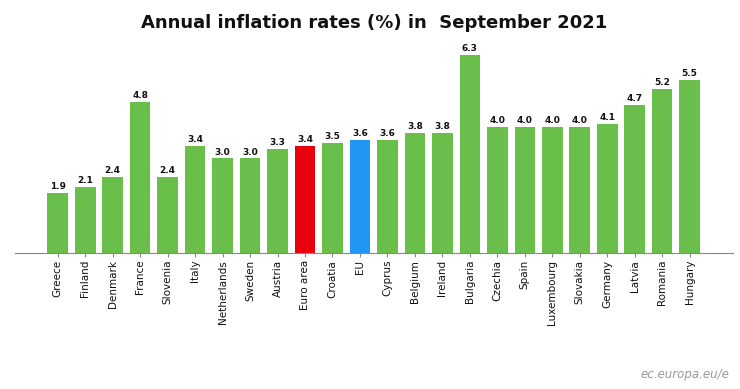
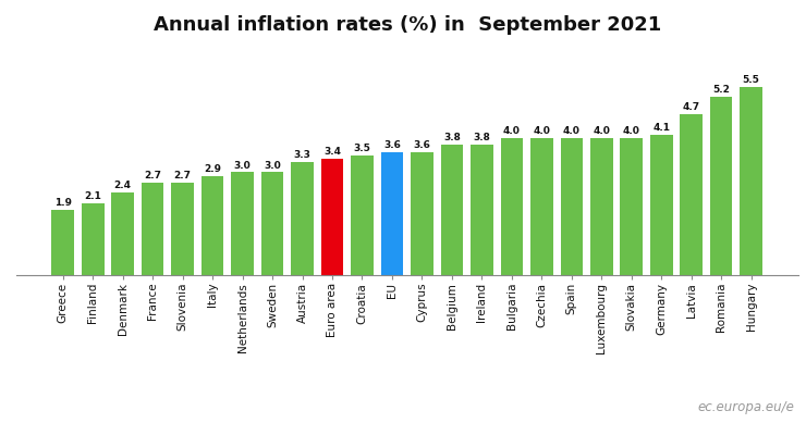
France: 4.8 -> 2.7
Slovenia: 2.4 -> 2.7
Italy: 3.4 -> 2.9
Bulgaria: 6.3 -> 4.0
